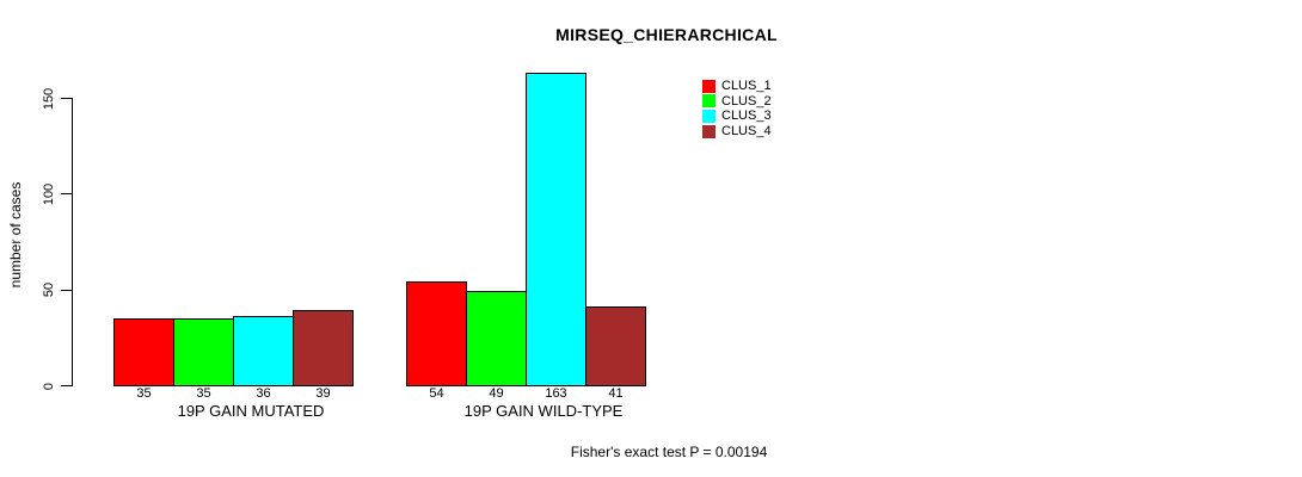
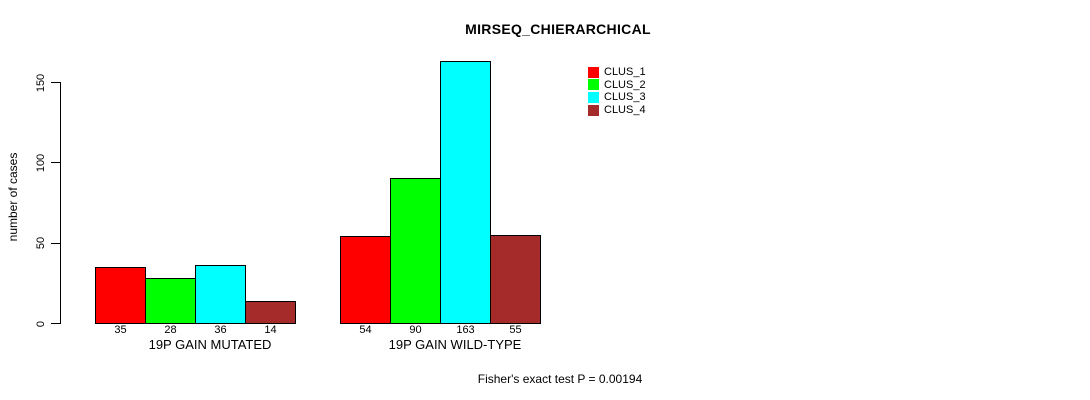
CLUS_2/19P GAIN MUTATED: 35 -> 28
CLUS_4/19P GAIN MUTATED: 39 -> 14
CLUS_2/19P GAIN WILD-TYPE: 49 -> 90
CLUS_4/19P GAIN WILD-TYPE: 41 -> 55
